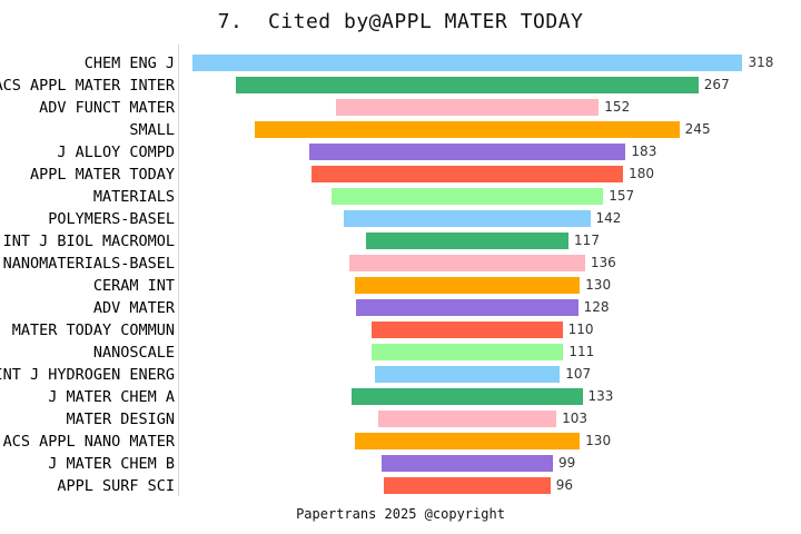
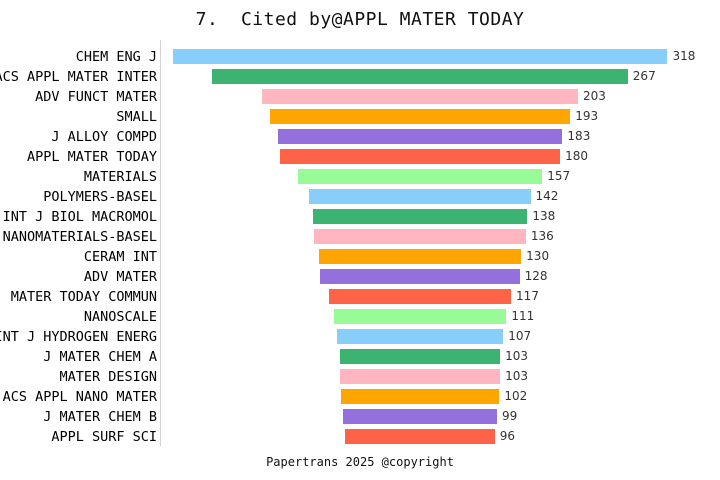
ADV FUNCT MATER: 152 -> 203
SMALL: 245 -> 193
INT J BIOL MACROMOL: 117 -> 138
MATER TODAY COMMUN: 110 -> 117
J MATER CHEM A: 133 -> 103
ACS APPL NANO MATER: 130 -> 102
